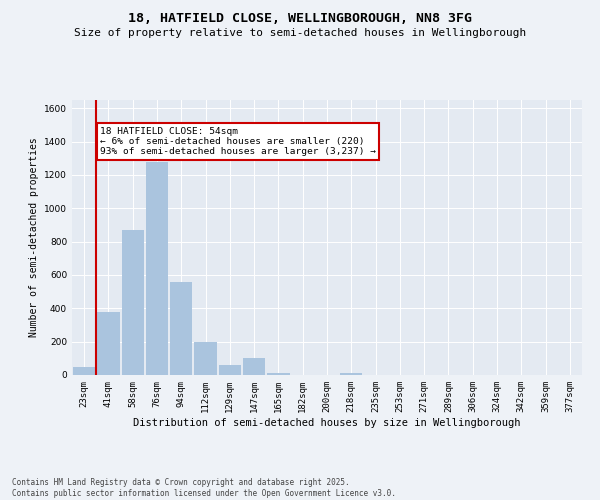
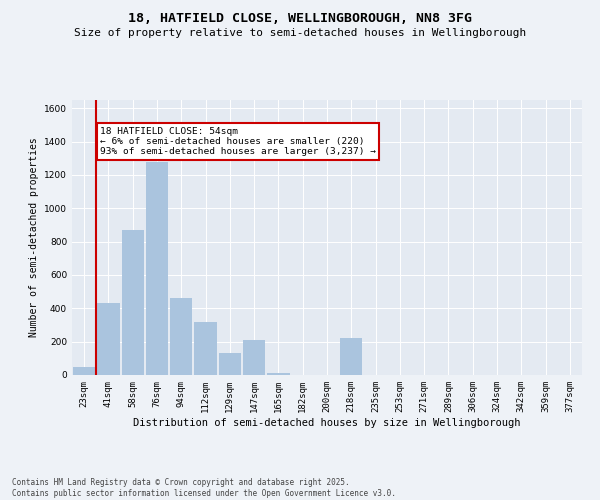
41sqm: 380 -> 430
94sqm: 560 -> 460
112sqm: 200 -> 320
129sqm: 60 -> 130
147sqm: 100 -> 210
218sqm: 10 -> 220
